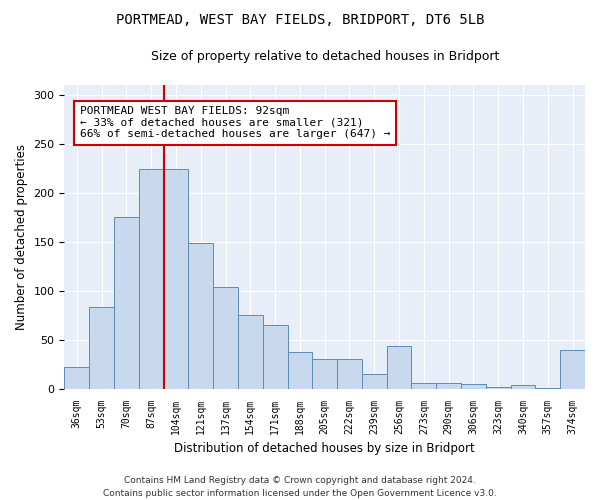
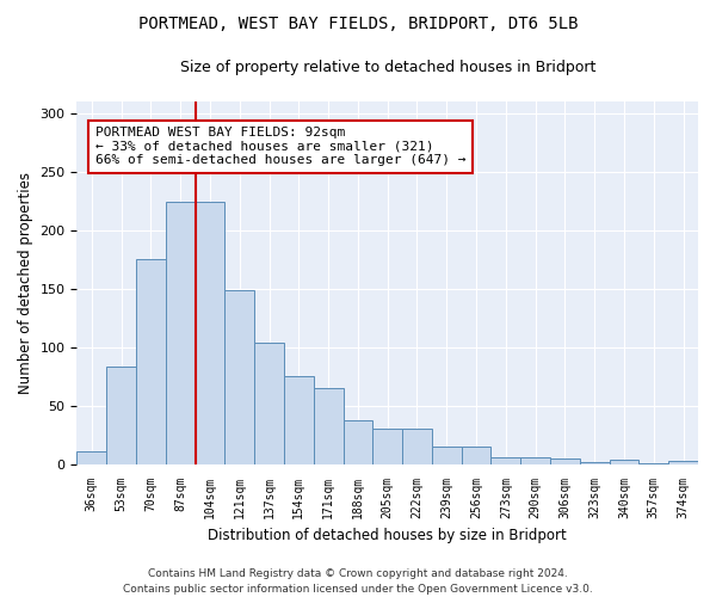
36sqm: 22 -> 11
256sqm: 44 -> 15
374sqm: 40 -> 3
